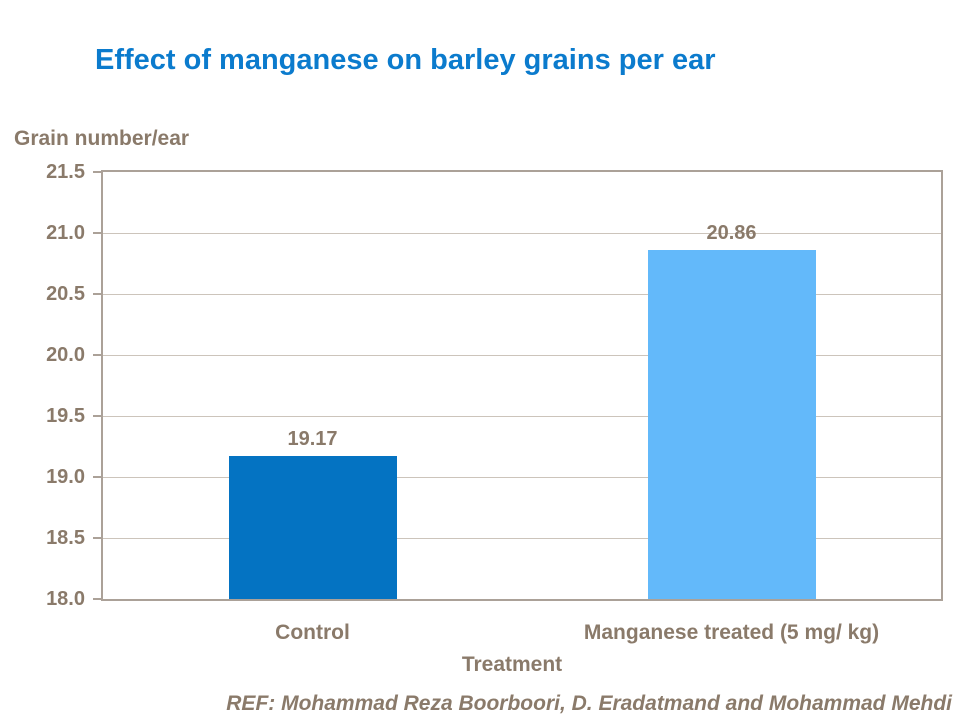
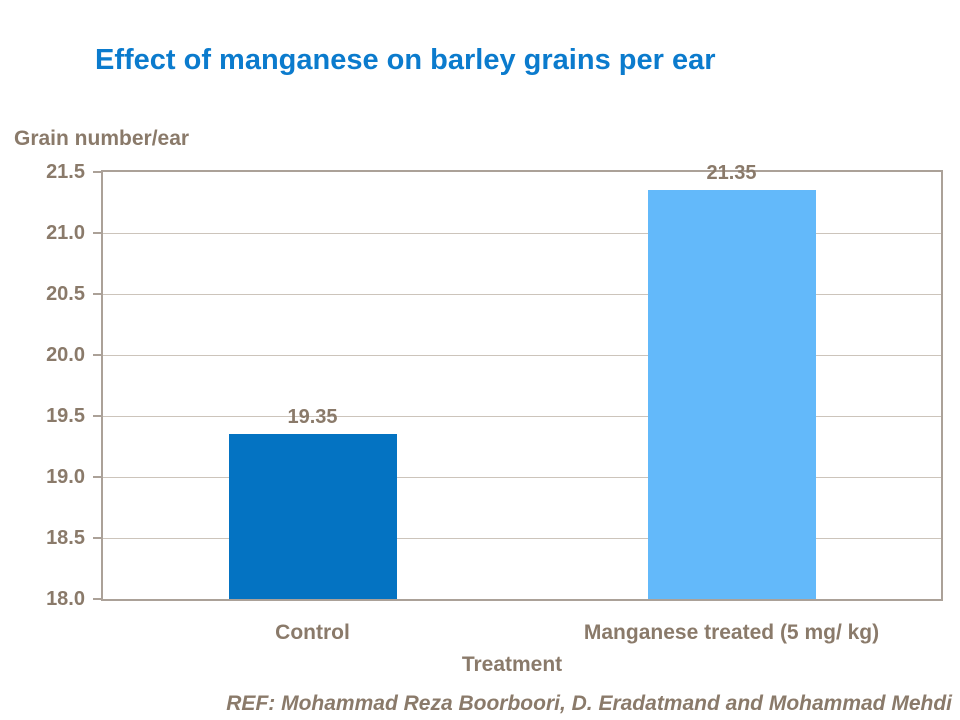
Control: 19.17 -> 19.35
Manganese treated (5 mg/ kg): 20.86 -> 21.35
